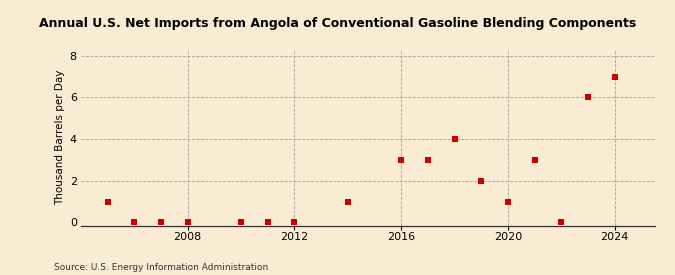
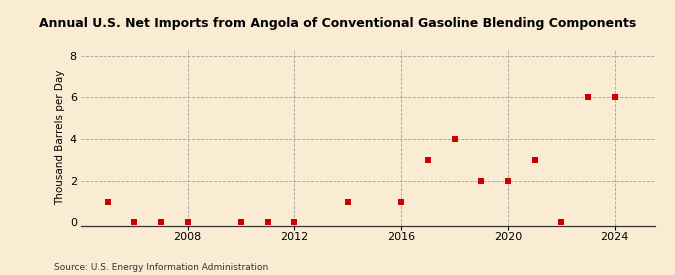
2016: 3 -> 1
2020: 1 -> 2
2024: 7 -> 6
